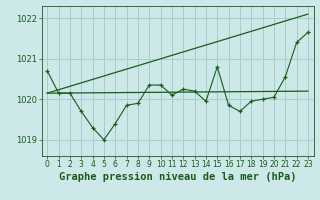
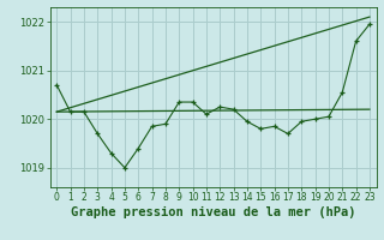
15: 1020.80 -> 1019.80
22: 1021.40 -> 1021.60
23: 1021.65 -> 1021.95
